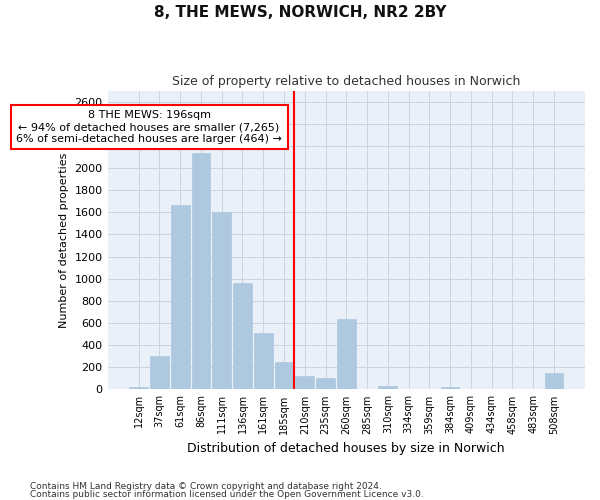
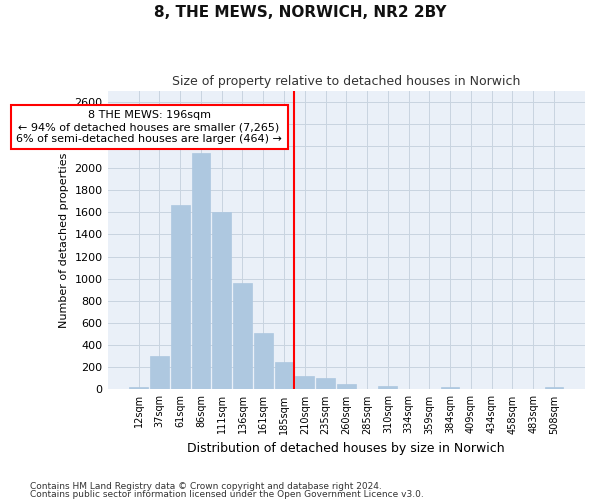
260sqm: 640 -> 50
508sqm: 150 -> 20
